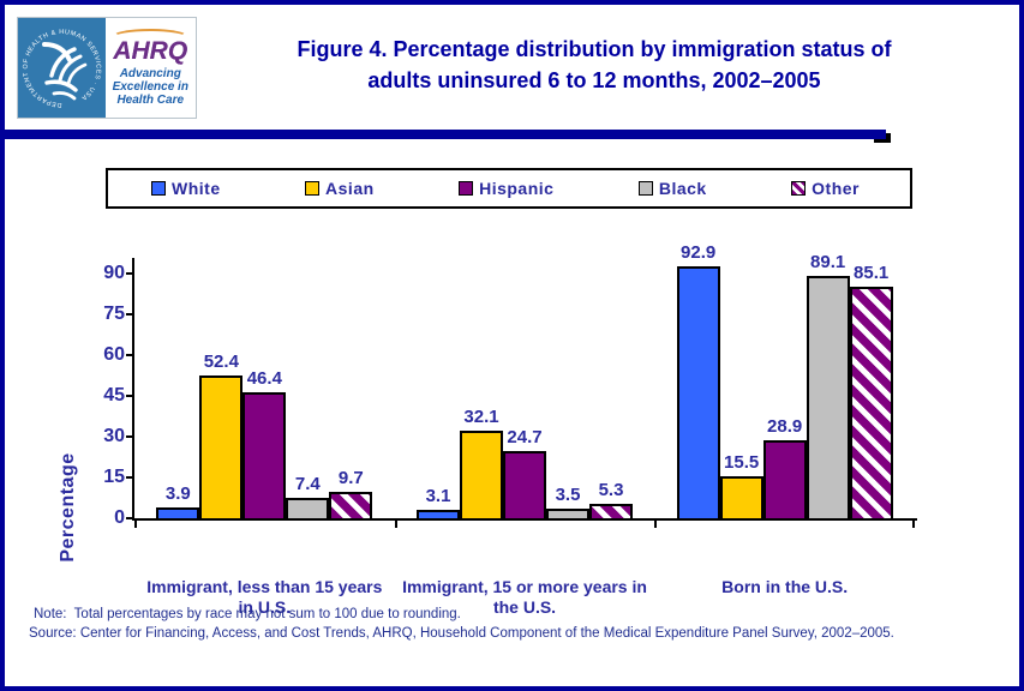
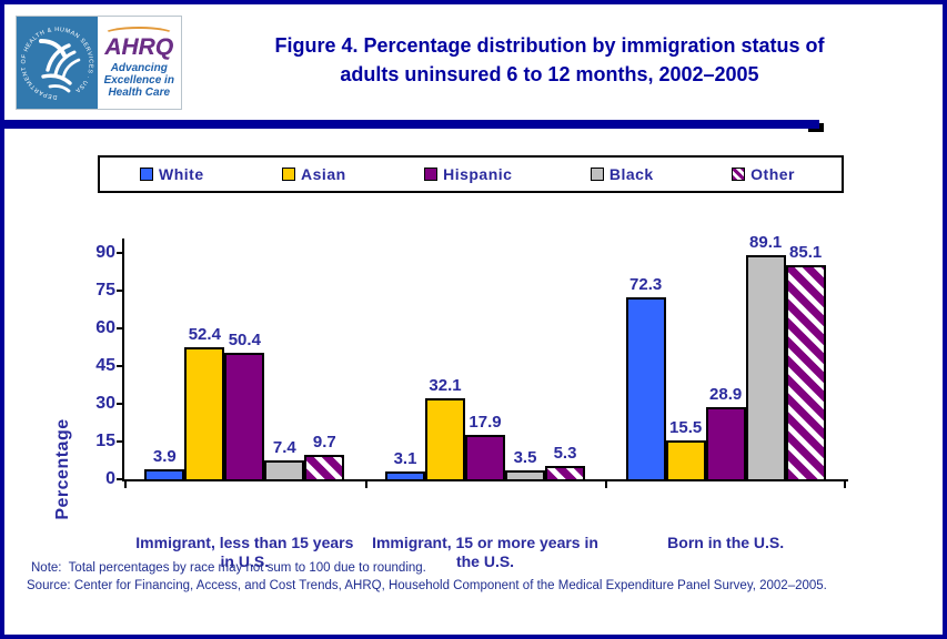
Hispanic/Immigrant, less than 15 years in U.S.: 46.4 -> 50.4
Hispanic/Immigrant, 15 or more years in the U.S.: 24.7 -> 17.9
White/Born in the U.S.: 92.9 -> 72.3
